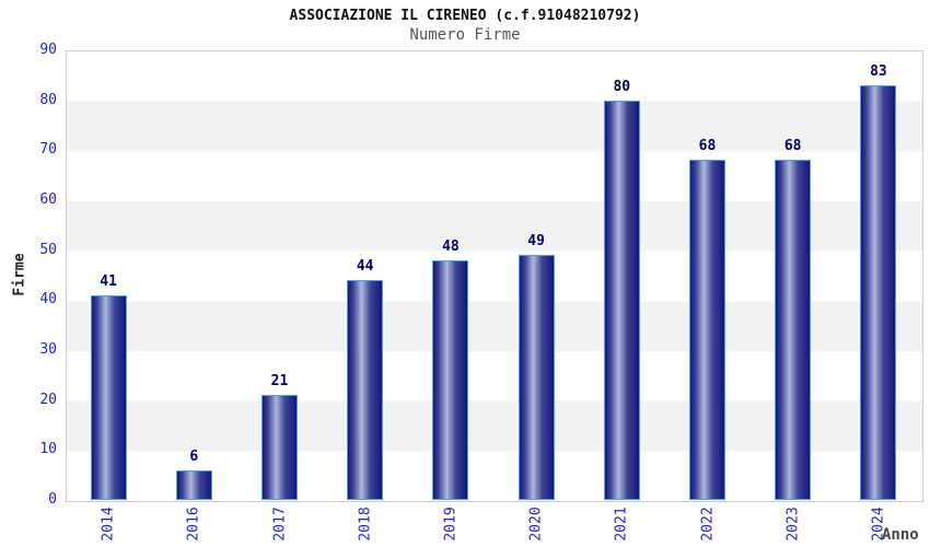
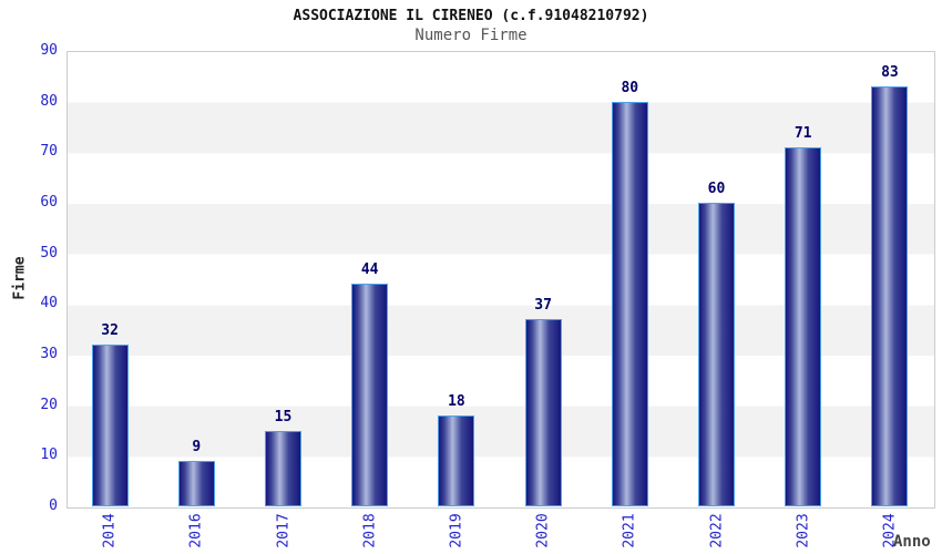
2014: 41 -> 32
2016: 6 -> 9
2017: 21 -> 15
2019: 48 -> 18
2020: 49 -> 37
2022: 68 -> 60
2023: 68 -> 71
